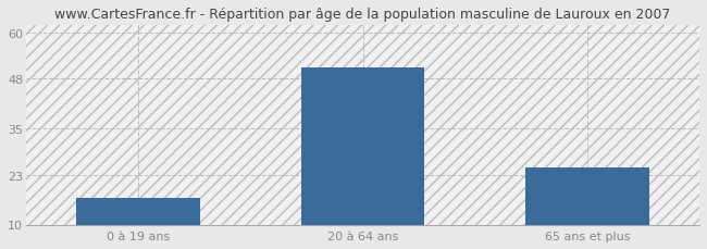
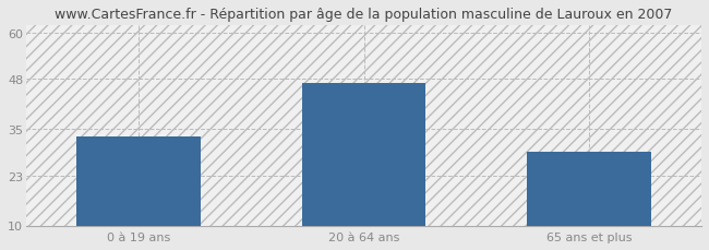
0 à 19 ans: 17 -> 33
20 à 64 ans: 51 -> 47
65 ans et plus: 25 -> 29
